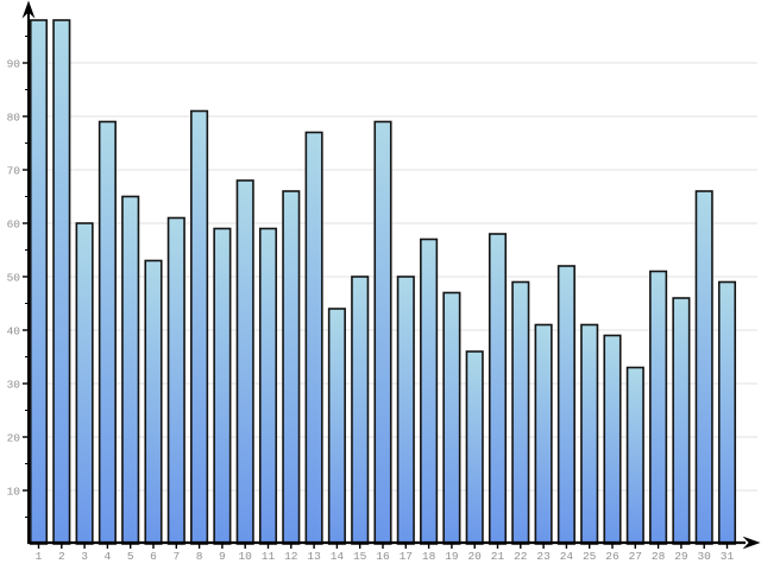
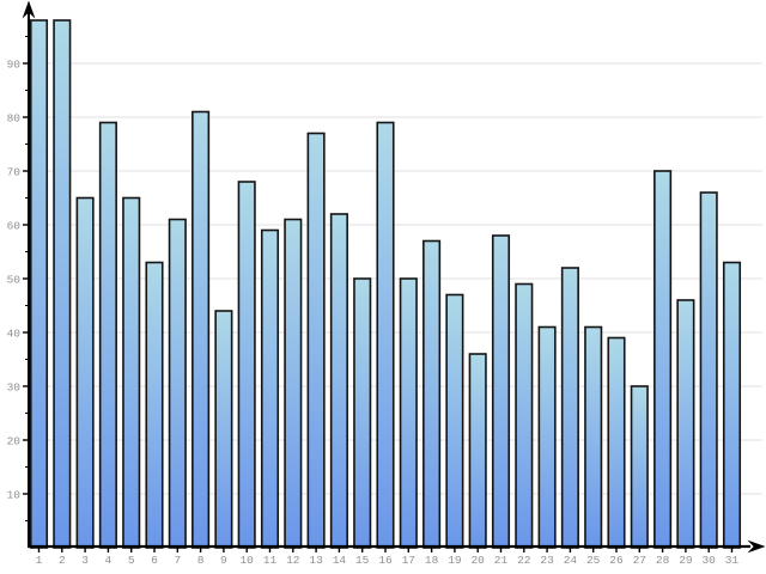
3: 60 -> 65
9: 59 -> 44
12: 66 -> 61
14: 44 -> 62
27: 33 -> 30
28: 51 -> 70
31: 49 -> 53
